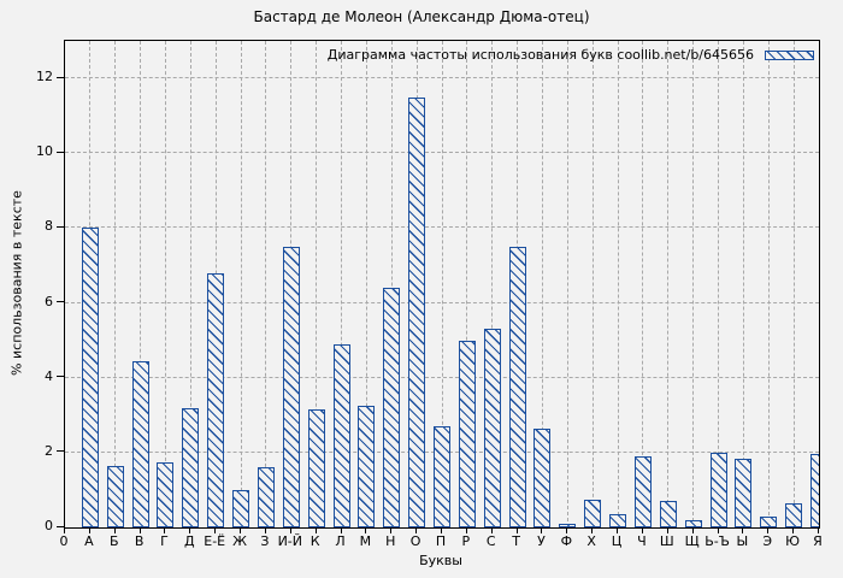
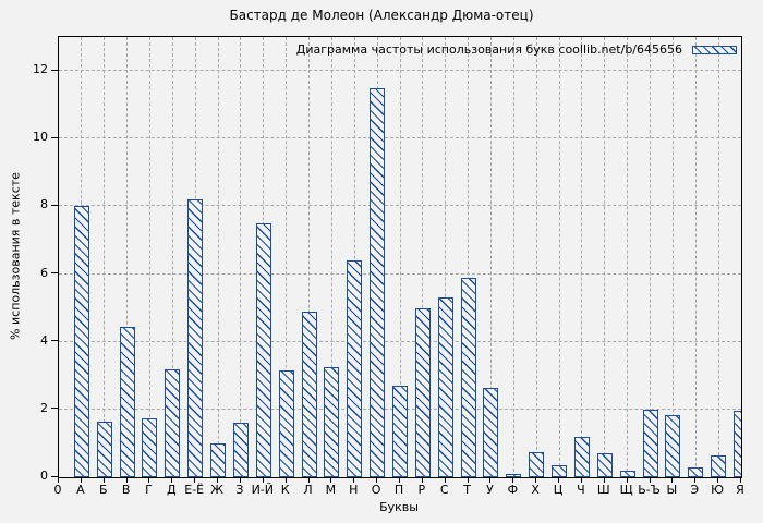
Е-Ё: 6.8 -> 8.2
Т: 7.5 -> 5.9
Ч: 1.9 -> 1.2
